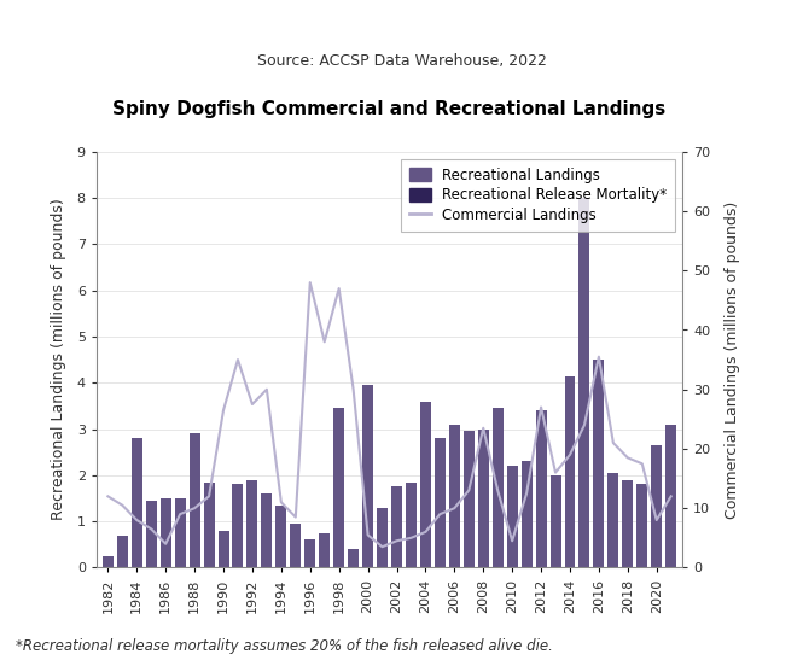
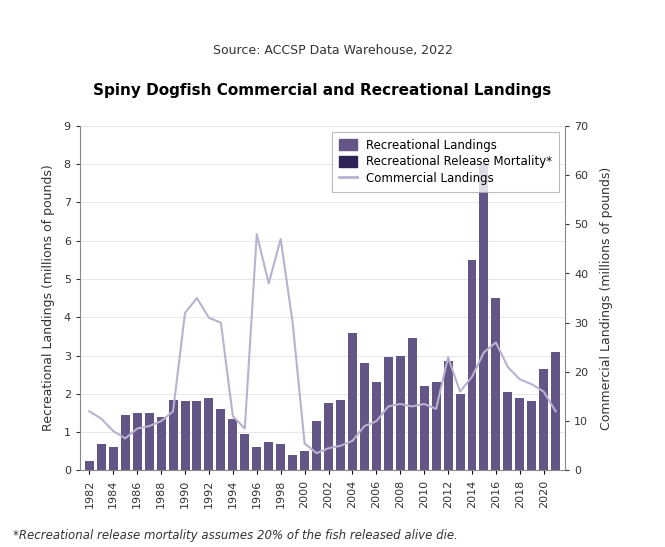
Recreational Landings/1984: 2.80 -> 0.60
Commercial Landings/1986: 4.0 -> 8.5
Recreational Landings/1988: 2.90 -> 1.40
Recreational Landings/1990: 0.80 -> 1.80
Commercial Landings/1990: 26.5 -> 32.0
Commercial Landings/1992: 27.5 -> 31.0
Recreational Landings/1998: 3.45 -> 0.70
Recreational Landings/2000: 3.95 -> 0.50
Recreational Landings/2006: 3.10 -> 2.30
Commercial Landings/2008: 23.5 -> 13.5
Commercial Landings/2010: 4.5 -> 13.5
Recreational Landings/2012: 3.40 -> 2.85
Commercial Landings/2012: 27.0 -> 23.0
Recreational Landings/2014: 4.15 -> 5.50
Commercial Landings/2016: 35.5 -> 26.0
Commercial Landings/2020: 8.0 -> 16.0
